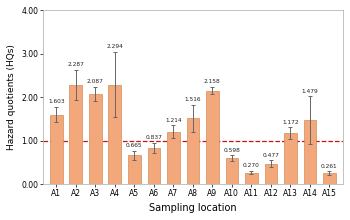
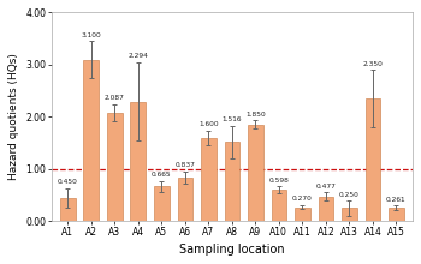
A1: 1.60 -> 0.45
A2: 2.29 -> 3.10
A7: 1.21 -> 1.60
A9: 2.16 -> 1.85
A13: 1.17 -> 0.25
A14: 1.48 -> 2.35
